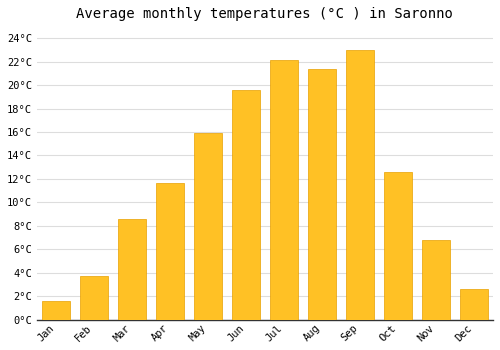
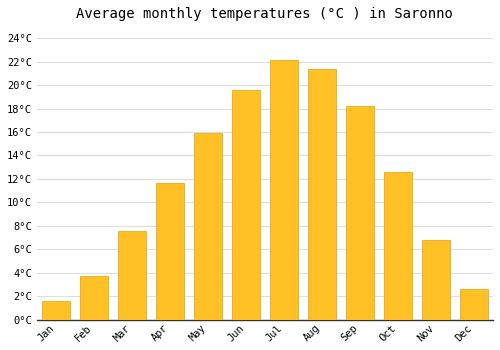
Mar: 8.6°C -> 7.6°C
Sep: 23.0°C -> 18.2°C
